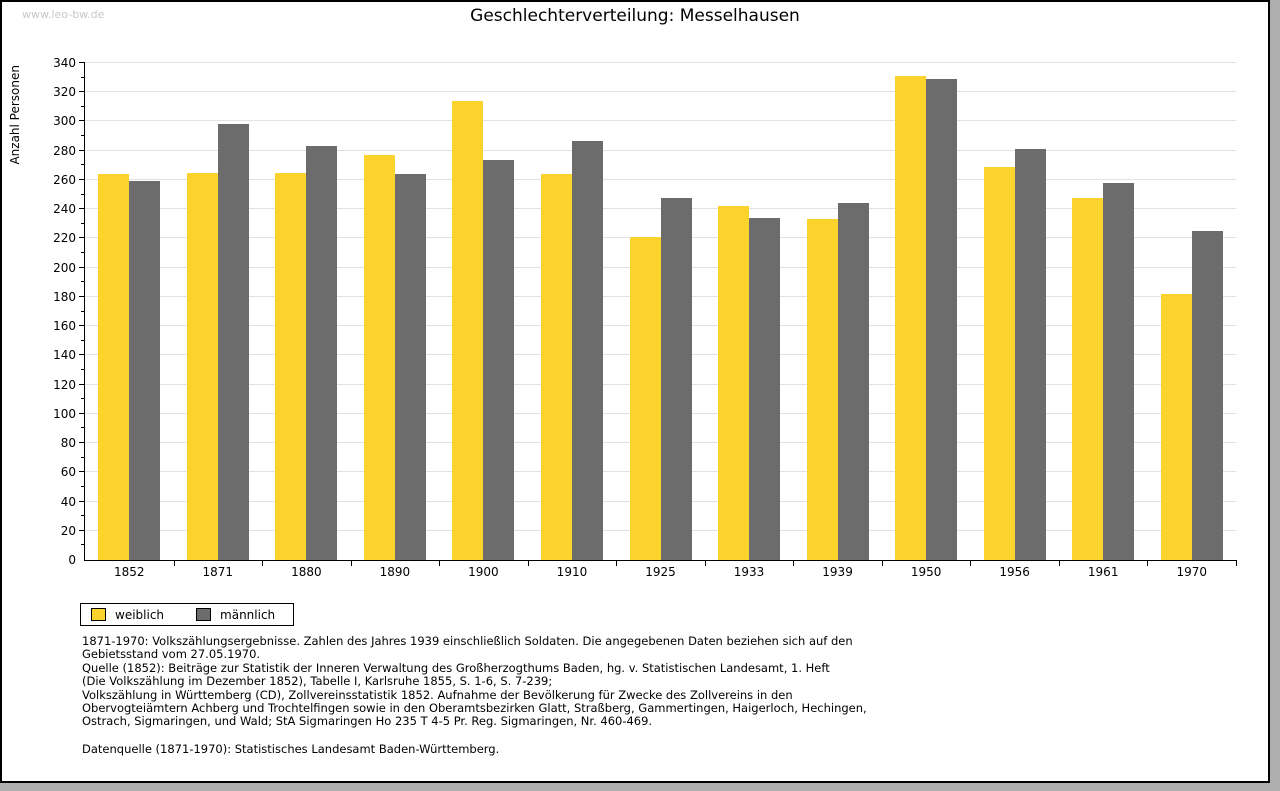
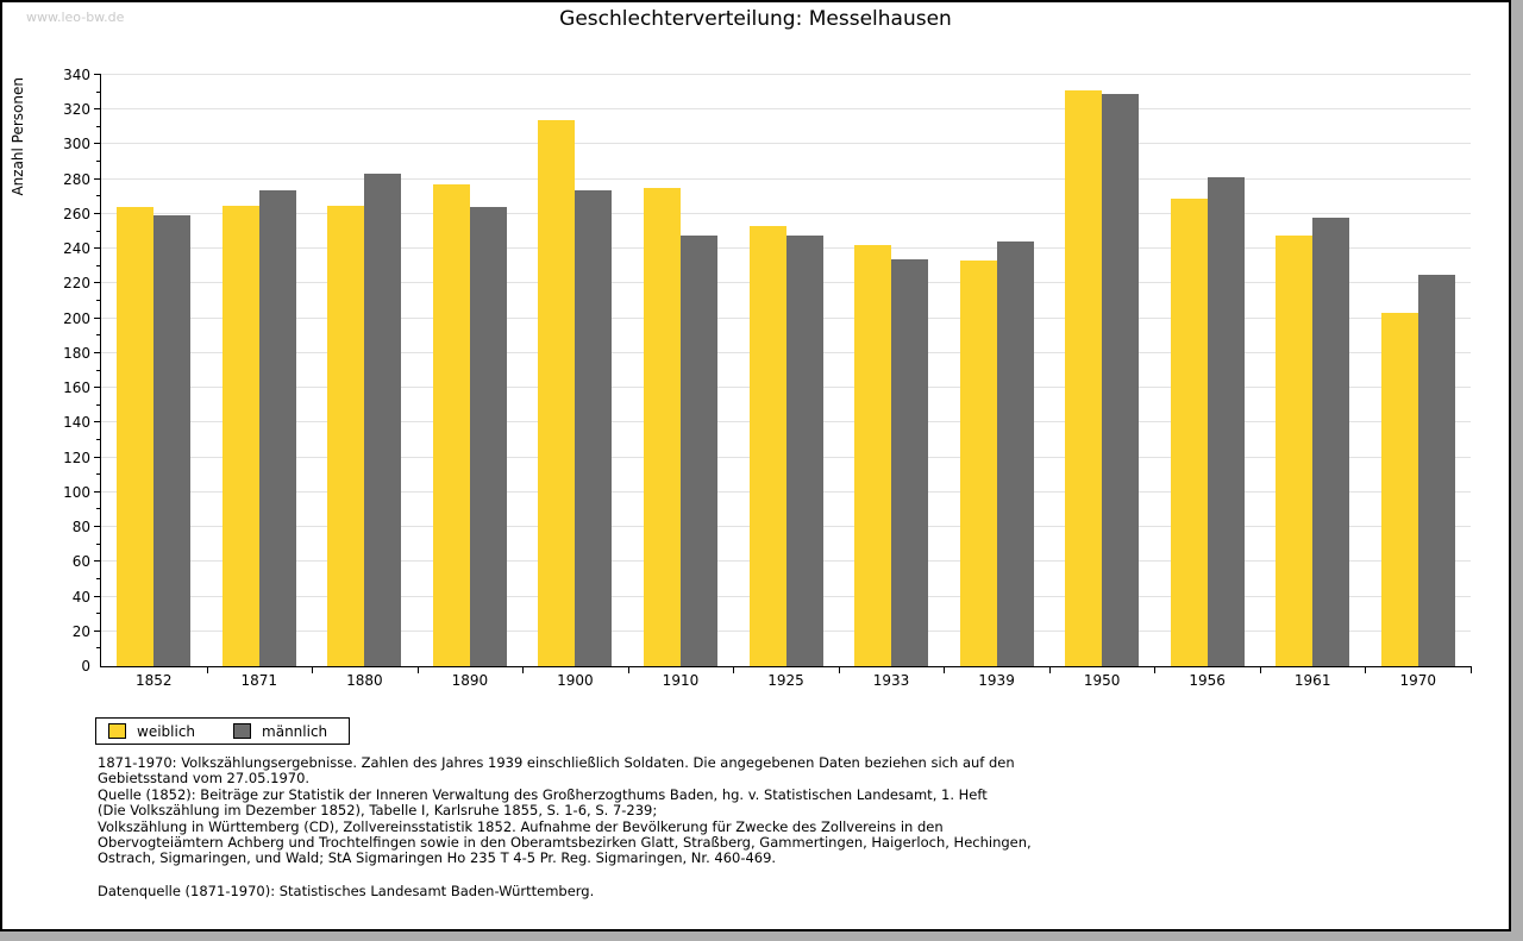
männlich/1871: 298 -> 274
weiblich/1910: 264 -> 275
männlich/1910: 287 -> 248
weiblich/1925: 221 -> 253
weiblich/1970: 182 -> 203
